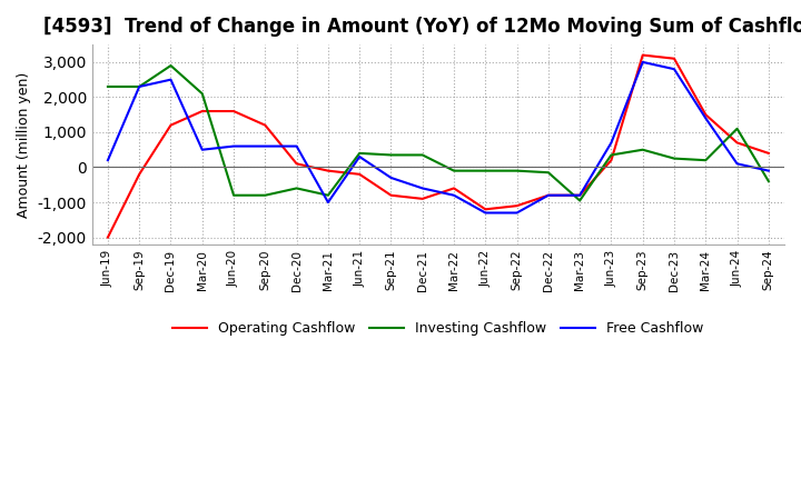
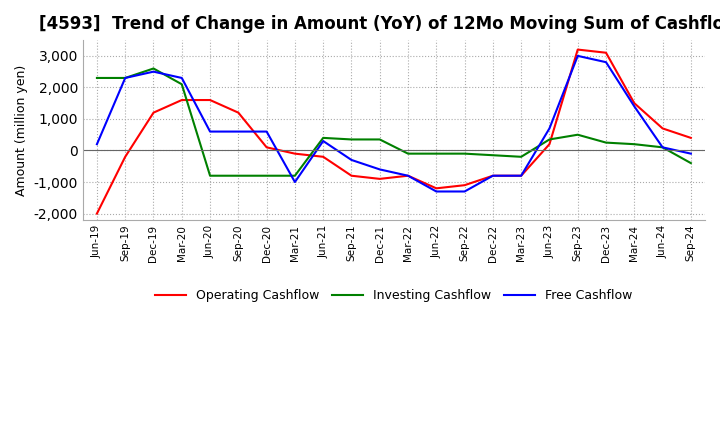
Investing Cashflow/Dec-19: 2,900 -> 2,600
Free Cashflow/Mar-20: 500 -> 2,300
Investing Cashflow/Dec-20: -600 -> -800
Operating Cashflow/Mar-22: -600 -> -800
Investing Cashflow/Mar-23: -950 -> -200
Investing Cashflow/Jun-24: 1,100 -> 100
